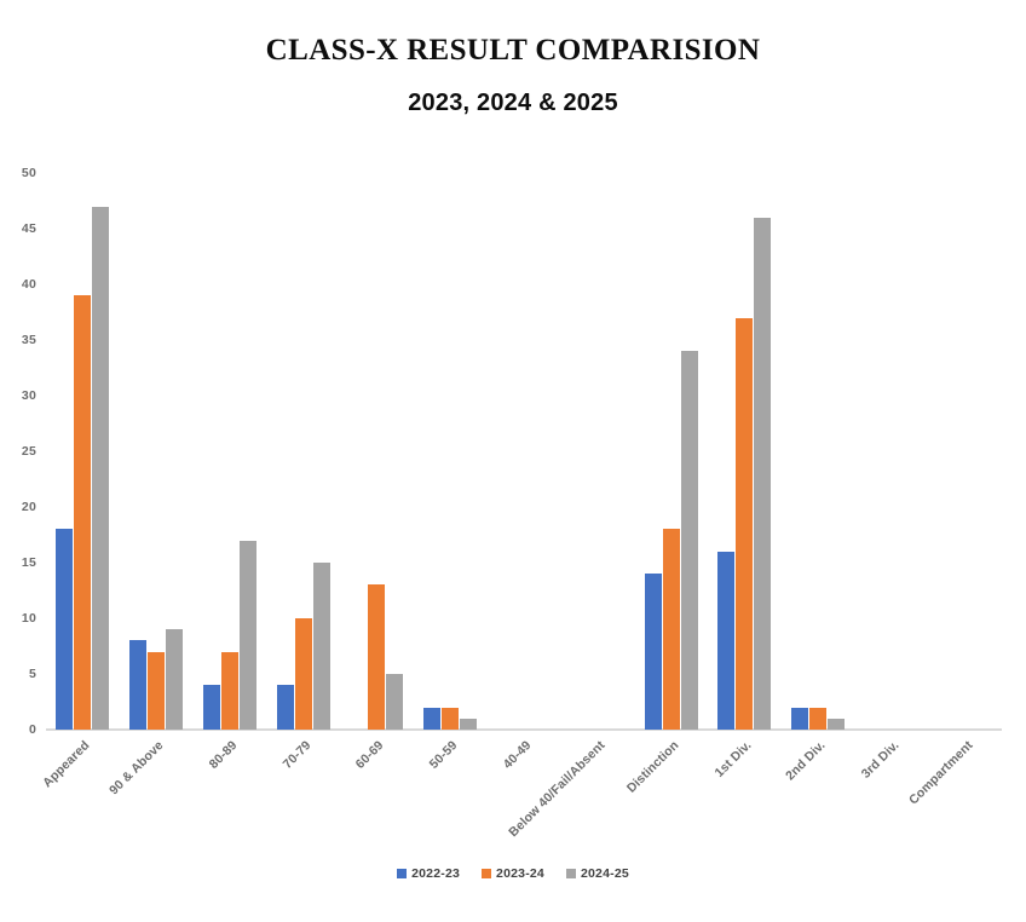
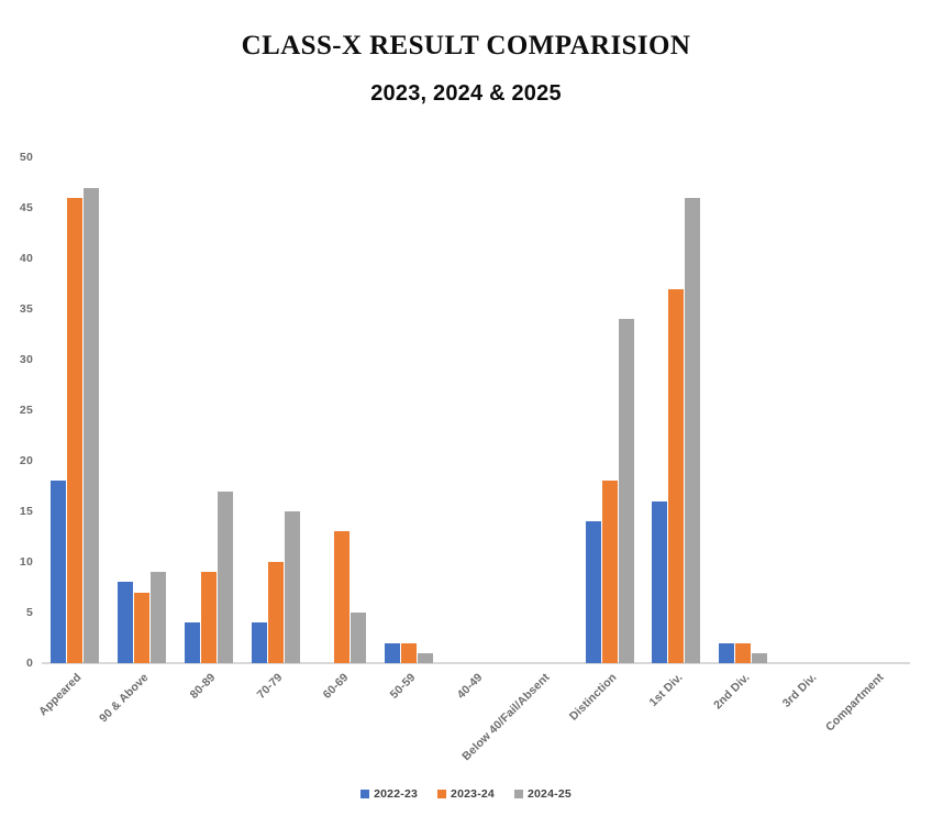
2023-24/Appeared: 39 -> 46
2023-24/80-89: 7 -> 9
